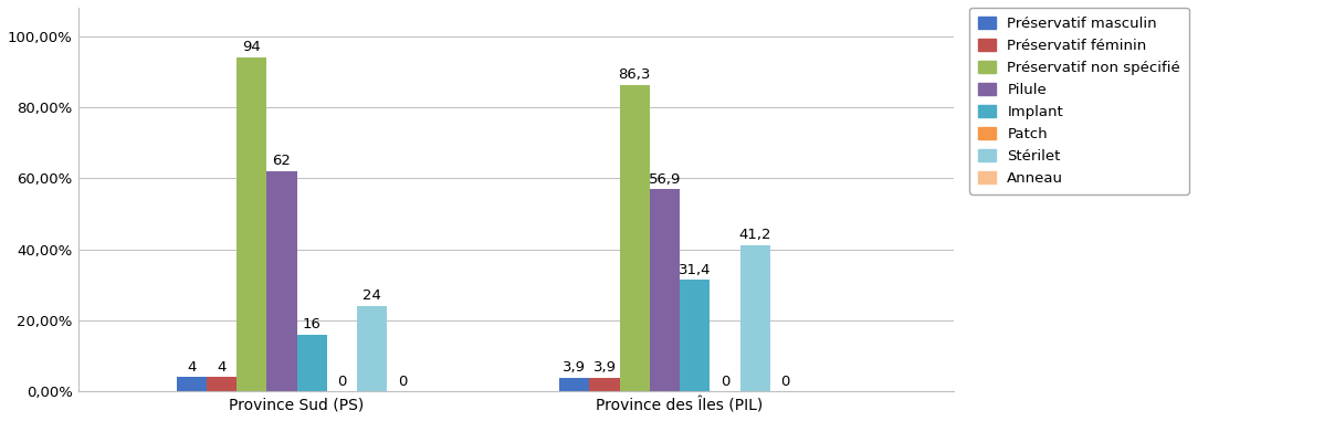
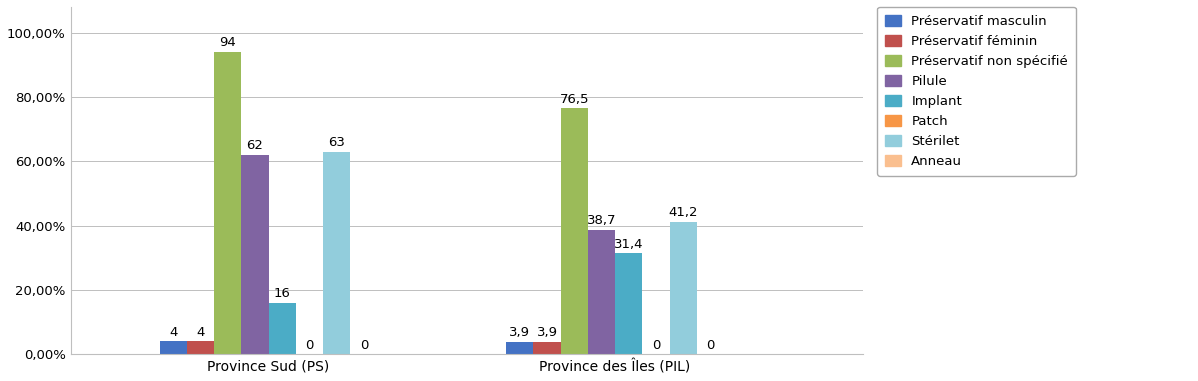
Stérilet/Province Sud (PS): 24 -> 63
Préservatif non spécifié/Province des Îles (PIL): 86,3 -> 76,5
Pilule/Province des Îles (PIL): 56,9 -> 38,7
